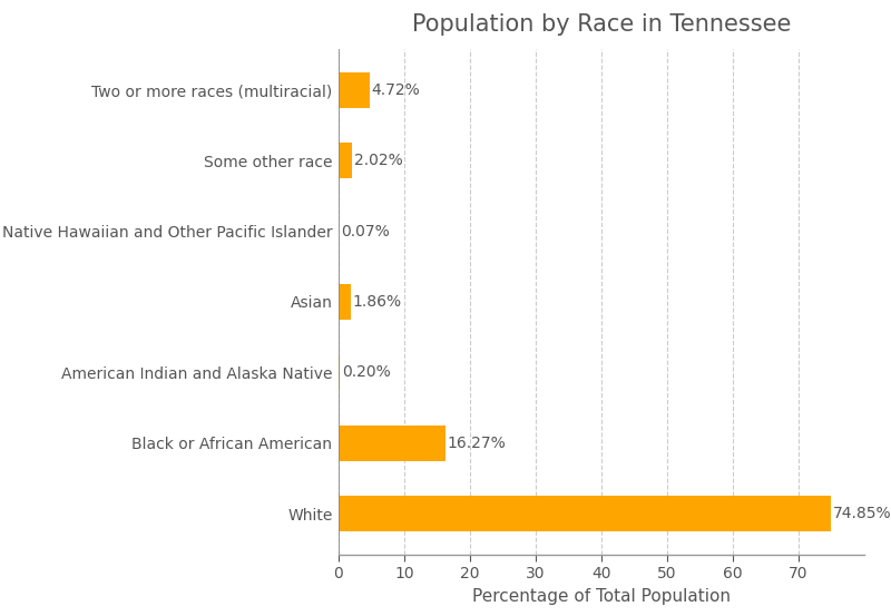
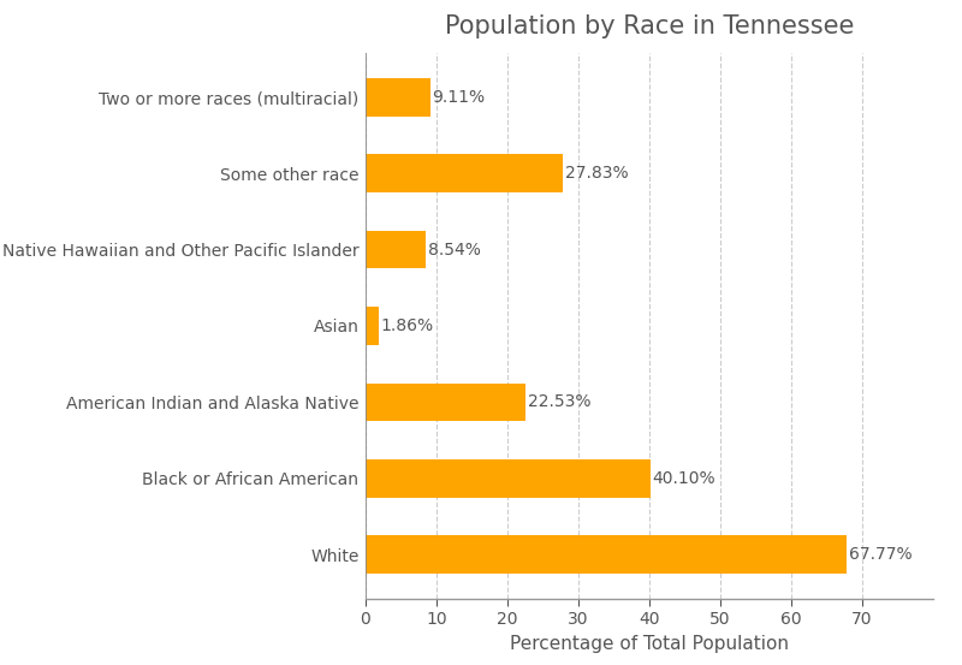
Two or more races (multiracial): 4.72% -> 9.11%
Some other race: 2.02% -> 27.83%
Native Hawaiian and Other Pacific Islander: 0.07% -> 8.54%
American Indian and Alaska Native: 0.20% -> 22.53%
Black or African American: 16.27% -> 40.10%
White: 74.85% -> 67.77%
